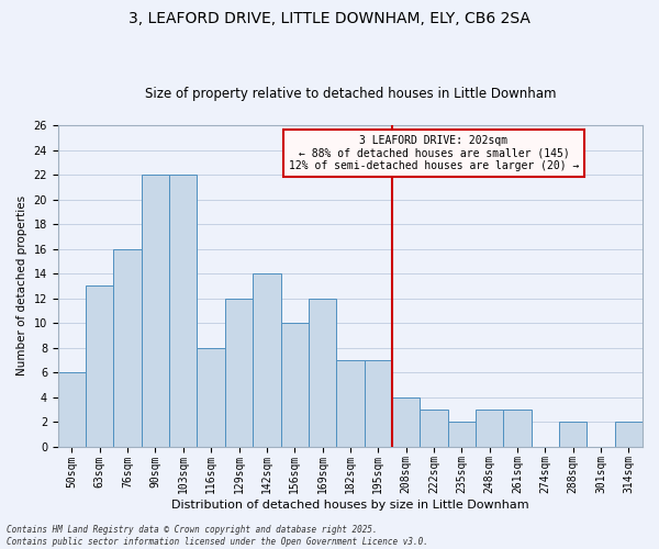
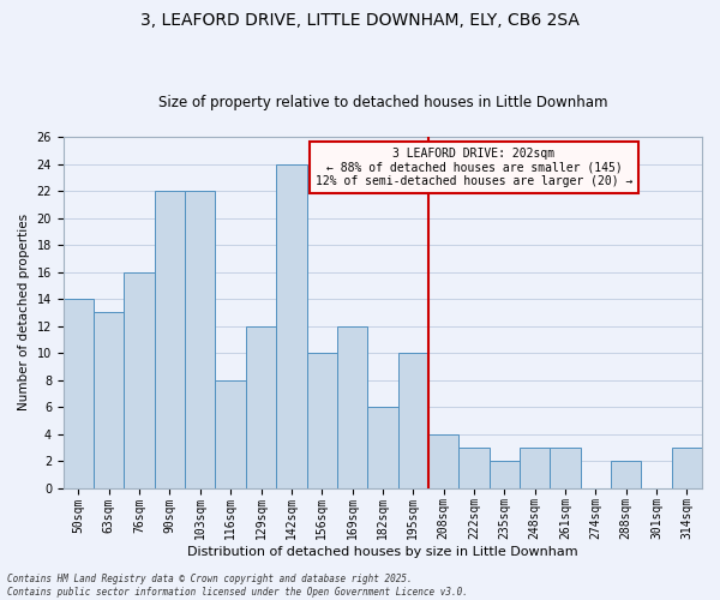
50sqm: 6 -> 14
142sqm: 14 -> 24
182sqm: 7 -> 6
195sqm: 7 -> 10
314sqm: 2 -> 3
